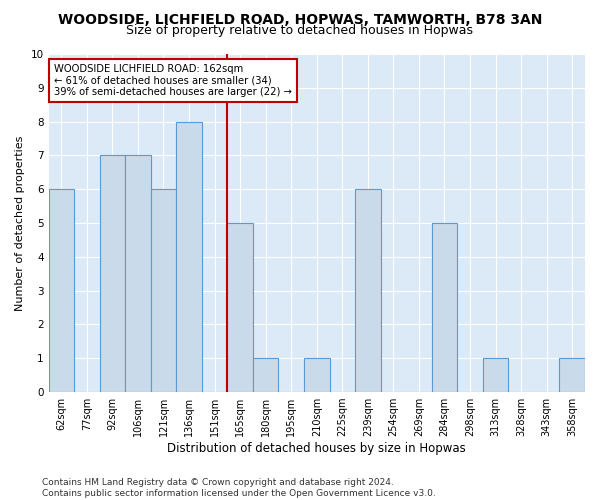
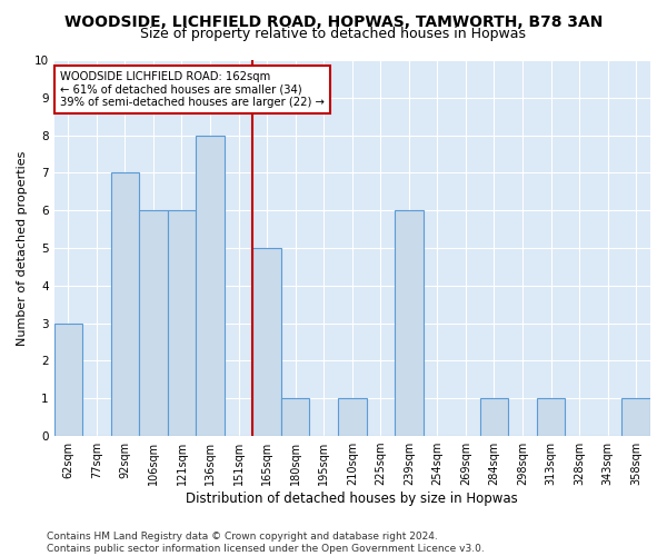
62sqm: 6 -> 3
106sqm: 7 -> 6
284sqm: 5 -> 1
